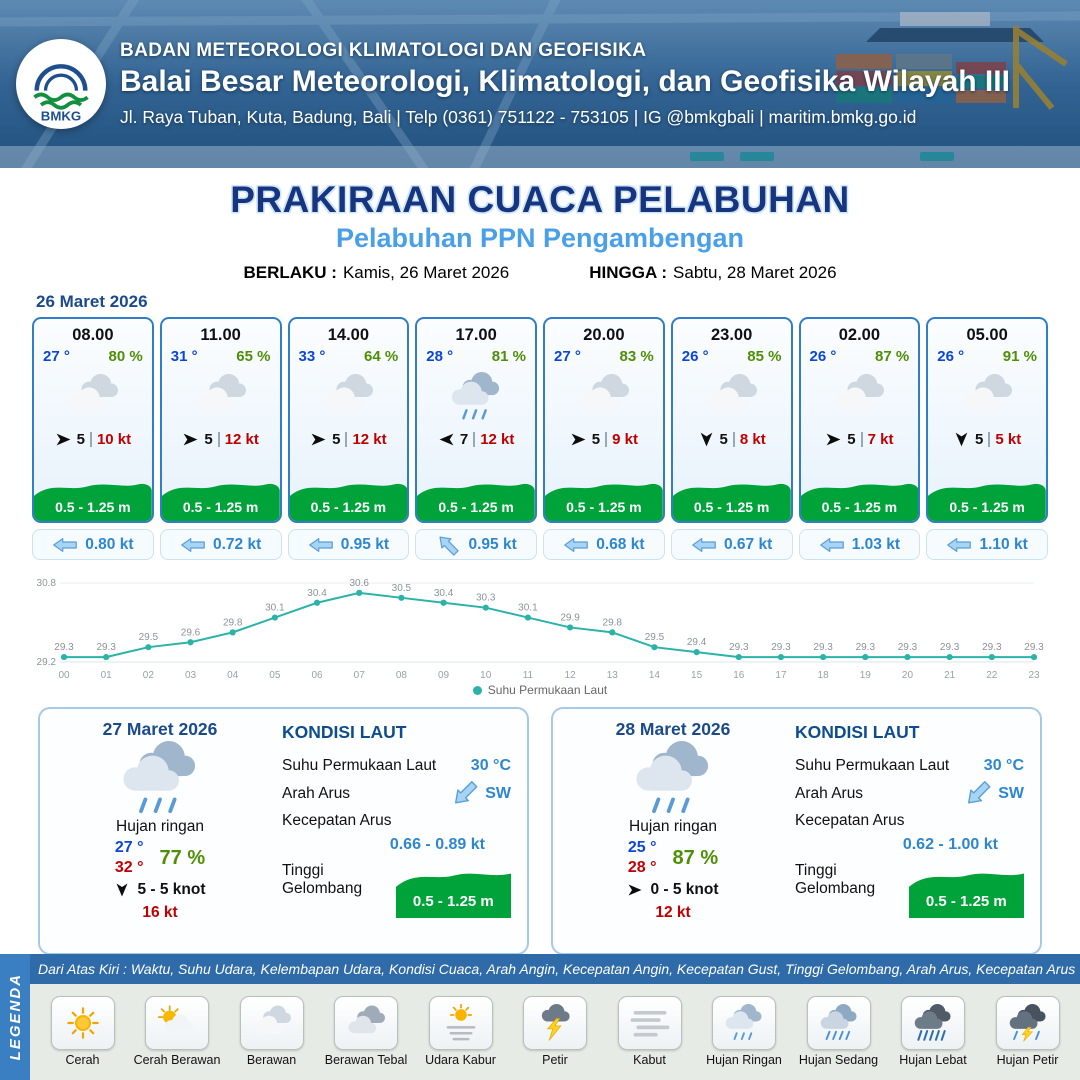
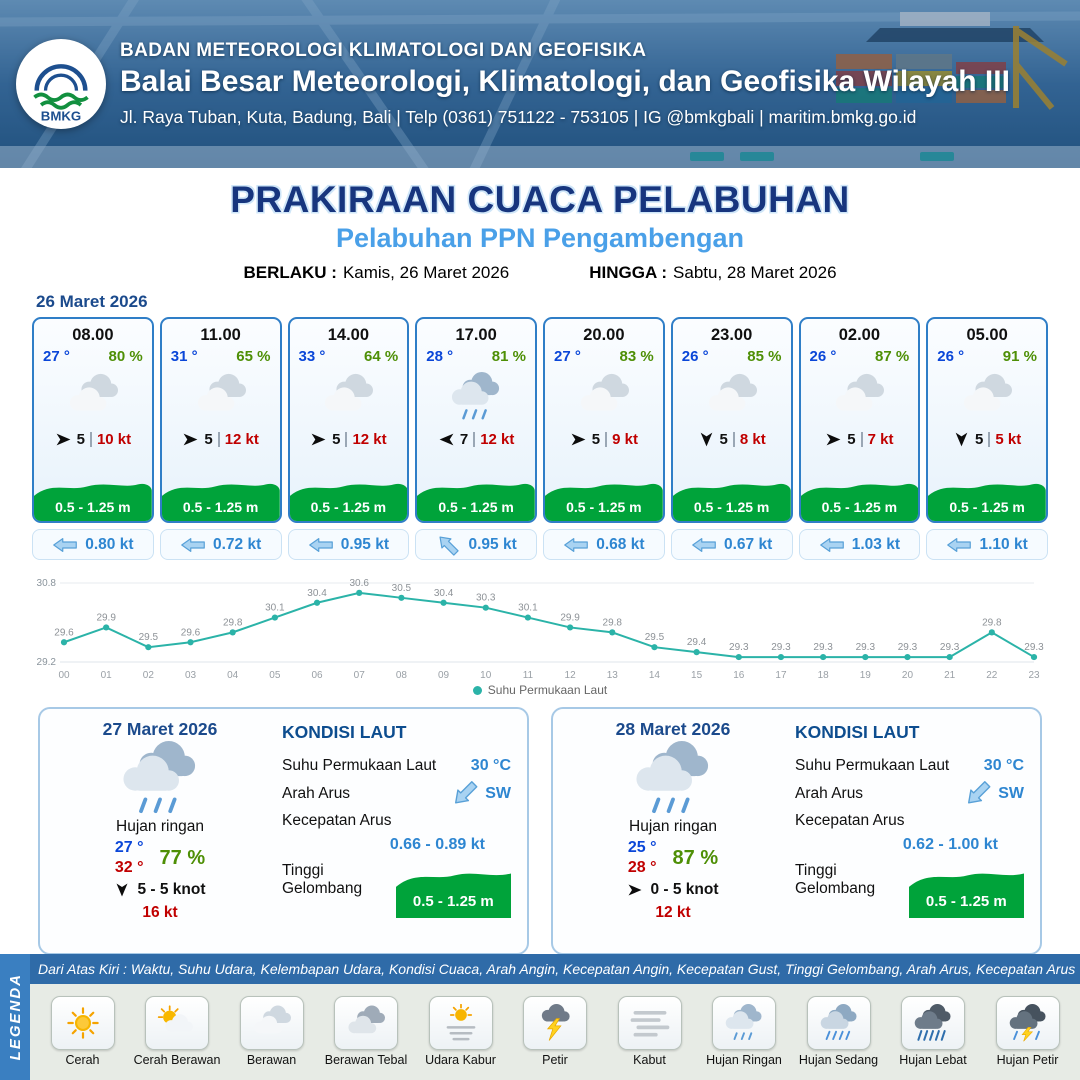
00: 29.3 -> 29.6
01: 29.3 -> 29.9
22: 29.3 -> 29.8
